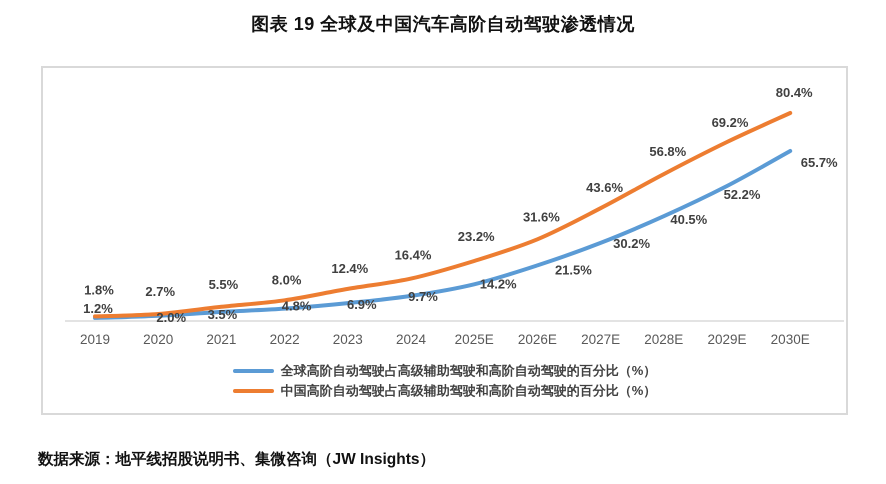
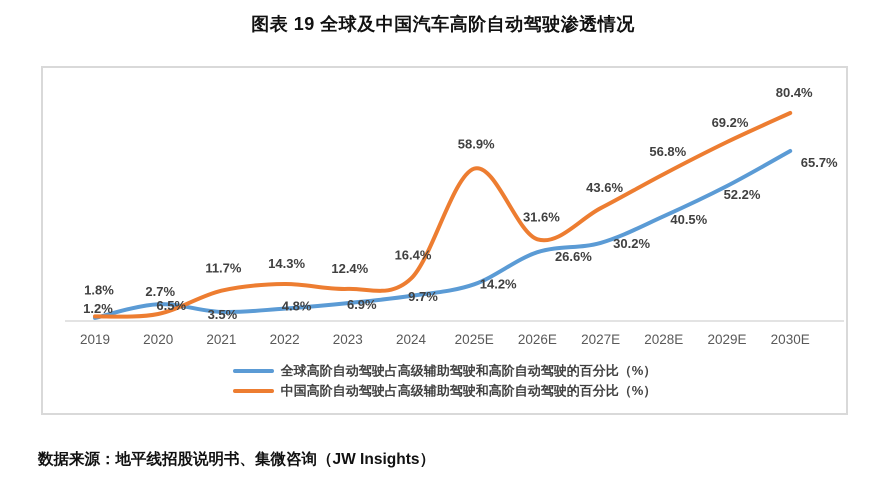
全球高阶自动驾驶占高级辅助驾驶和高阶自动驾驶的百分比（%）/2020: 2.0% -> 6.5%
中国高阶自动驾驶占高级辅助驾驶和高阶自动驾驶的百分比（%）/2021: 5.5% -> 11.7%
中国高阶自动驾驶占高级辅助驾驶和高阶自动驾驶的百分比（%）/2022: 8.0% -> 14.3%
中国高阶自动驾驶占高级辅助驾驶和高阶自动驾驶的百分比（%）/2025E: 23.2% -> 58.9%
全球高阶自动驾驶占高级辅助驾驶和高阶自动驾驶的百分比（%）/2026E: 21.5% -> 26.6%
